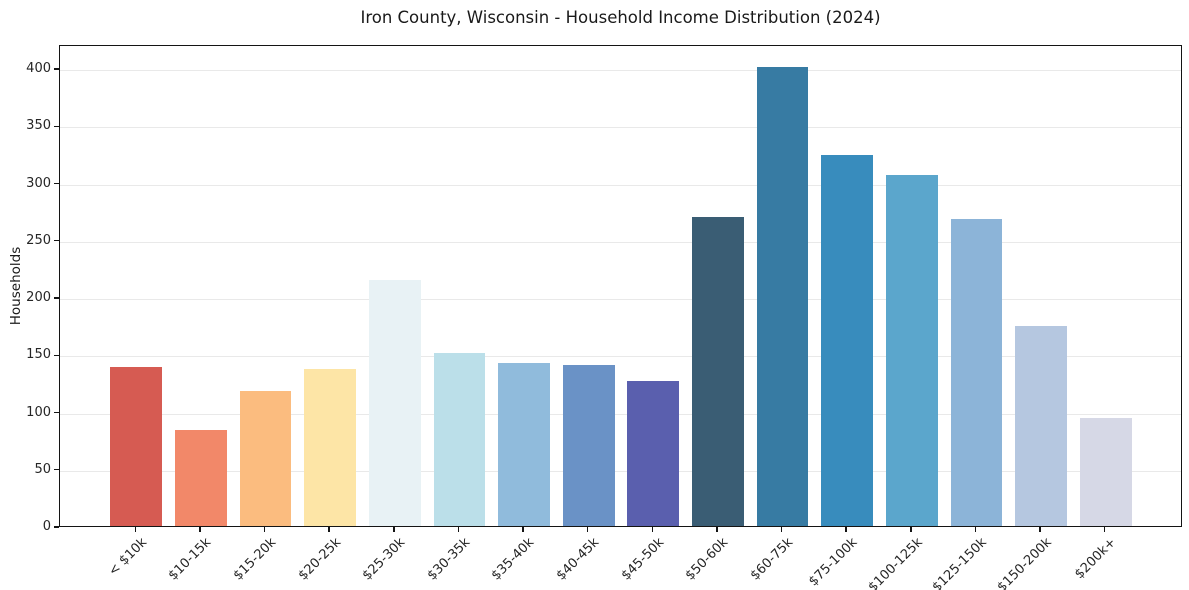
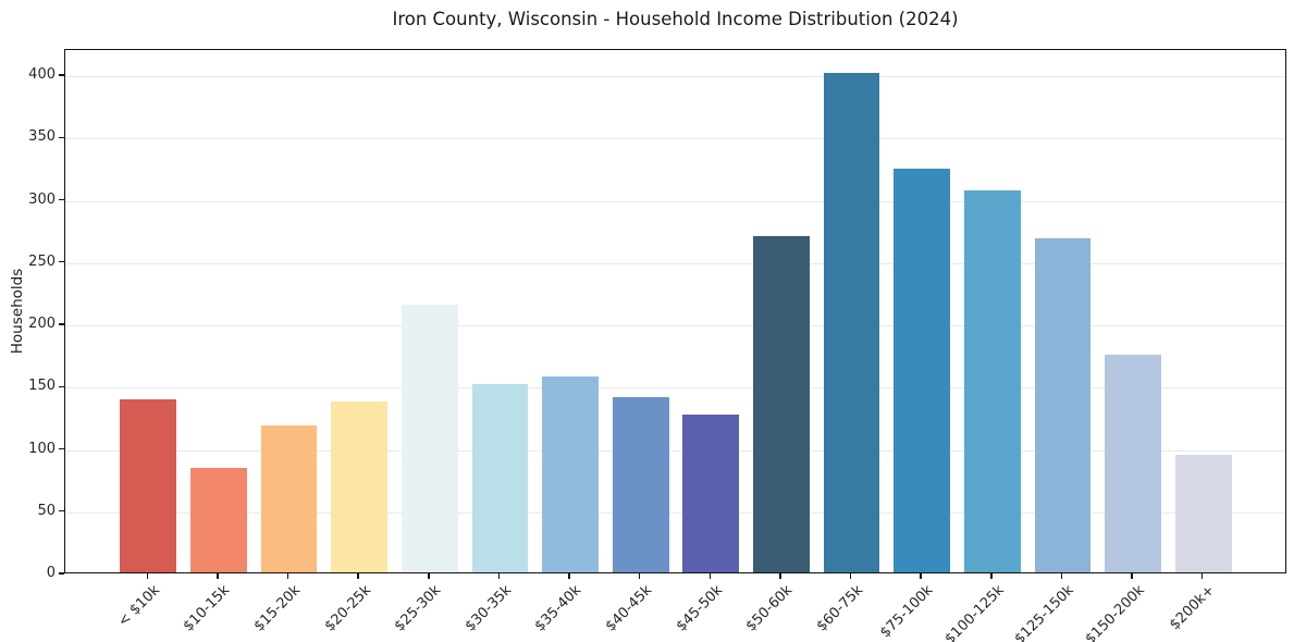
$35-40k: 142 -> 157
